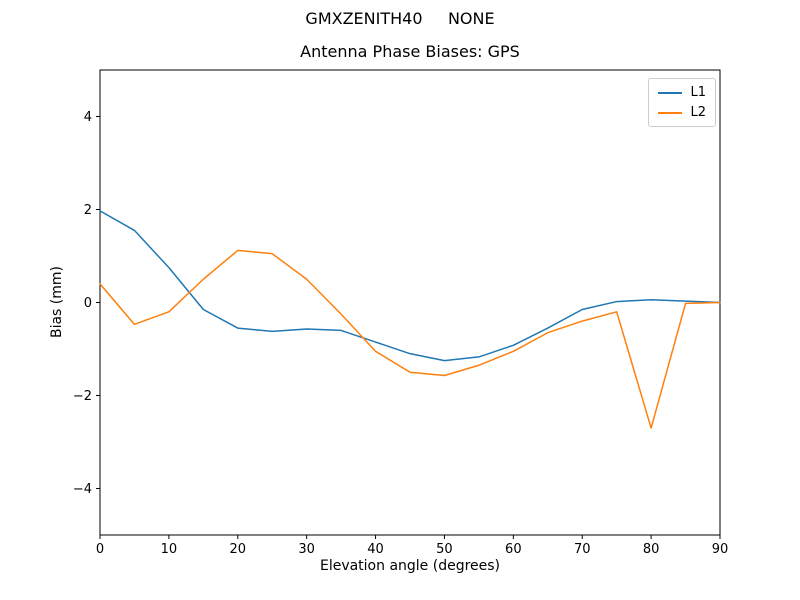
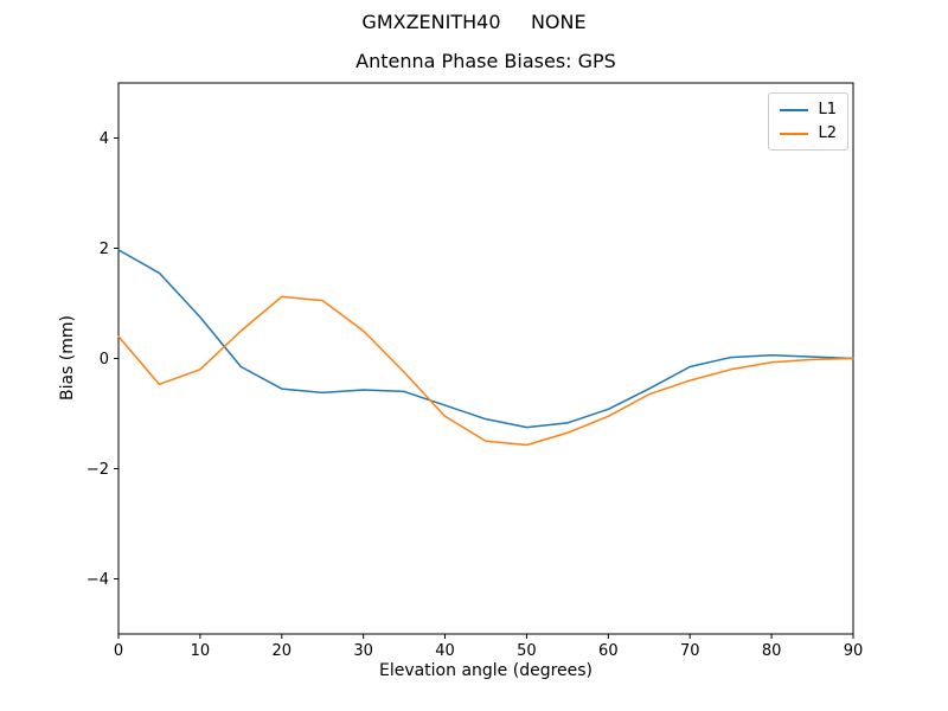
L2/80: -2.7 -> -0.1
